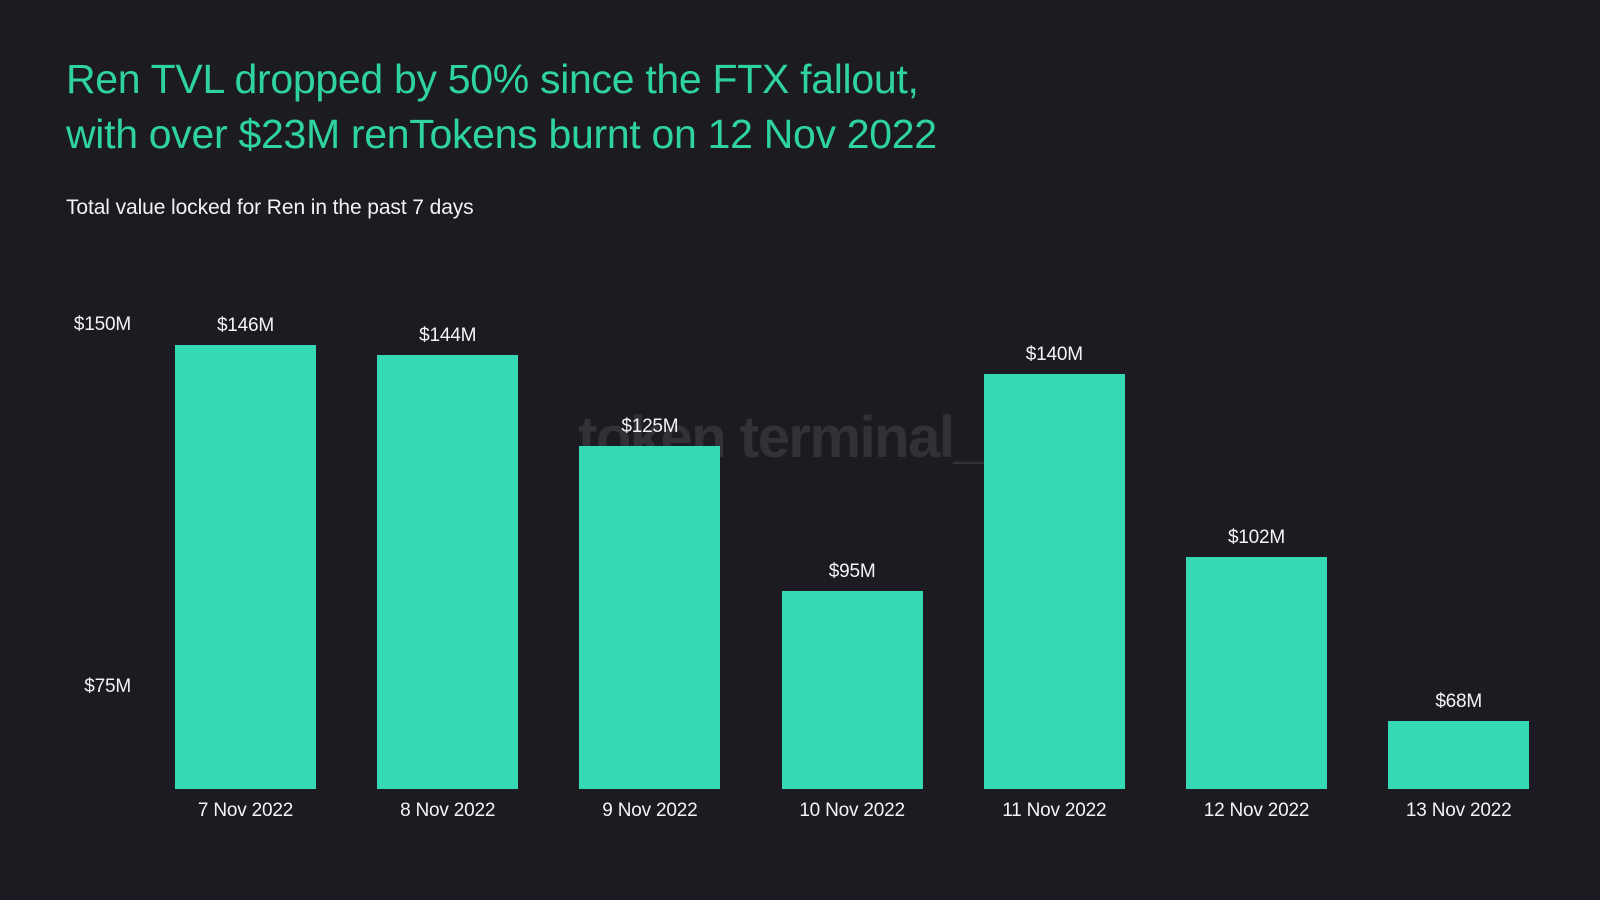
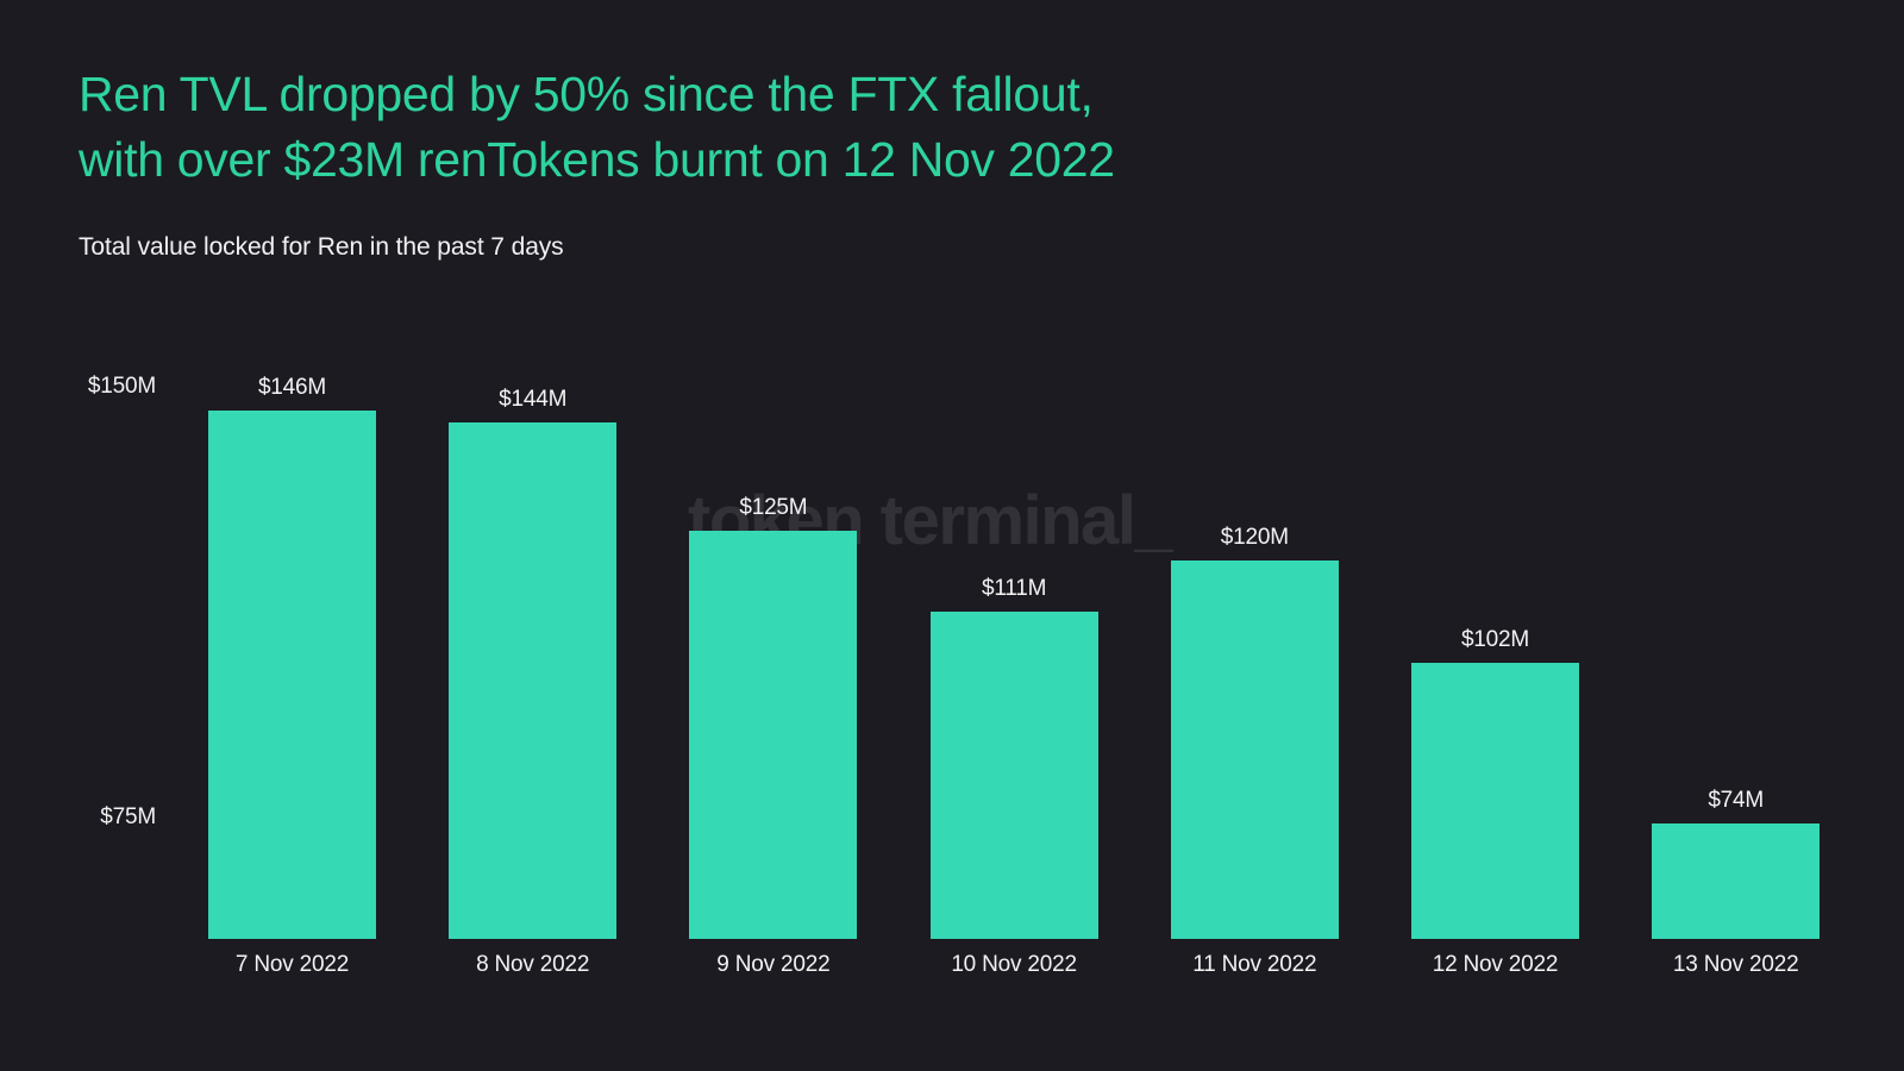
10 Nov 2022: $95M -> $111M
11 Nov 2022: $140M -> $120M
13 Nov 2022: $68M -> $74M
